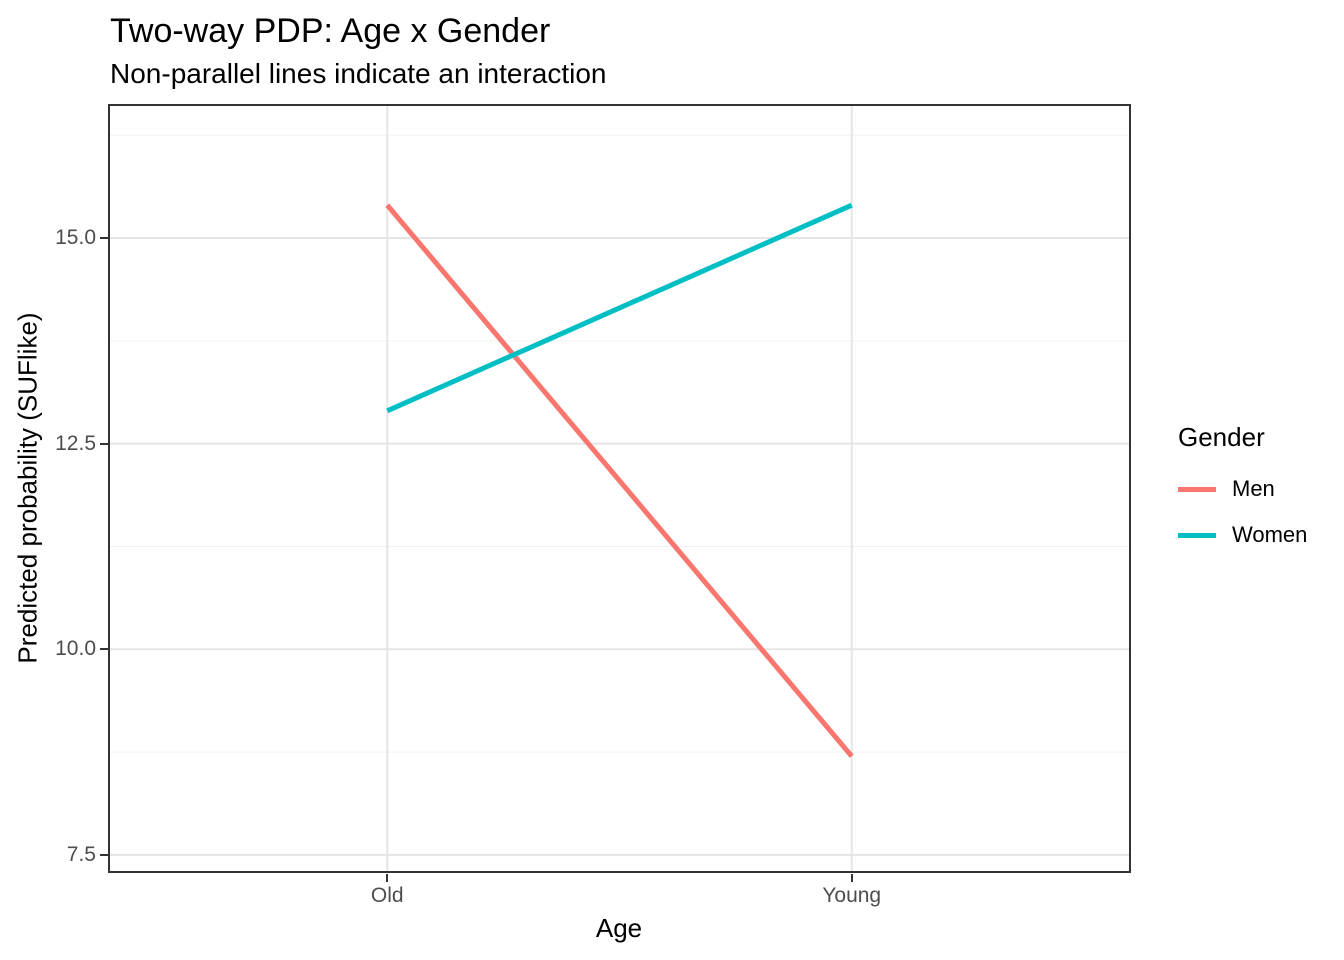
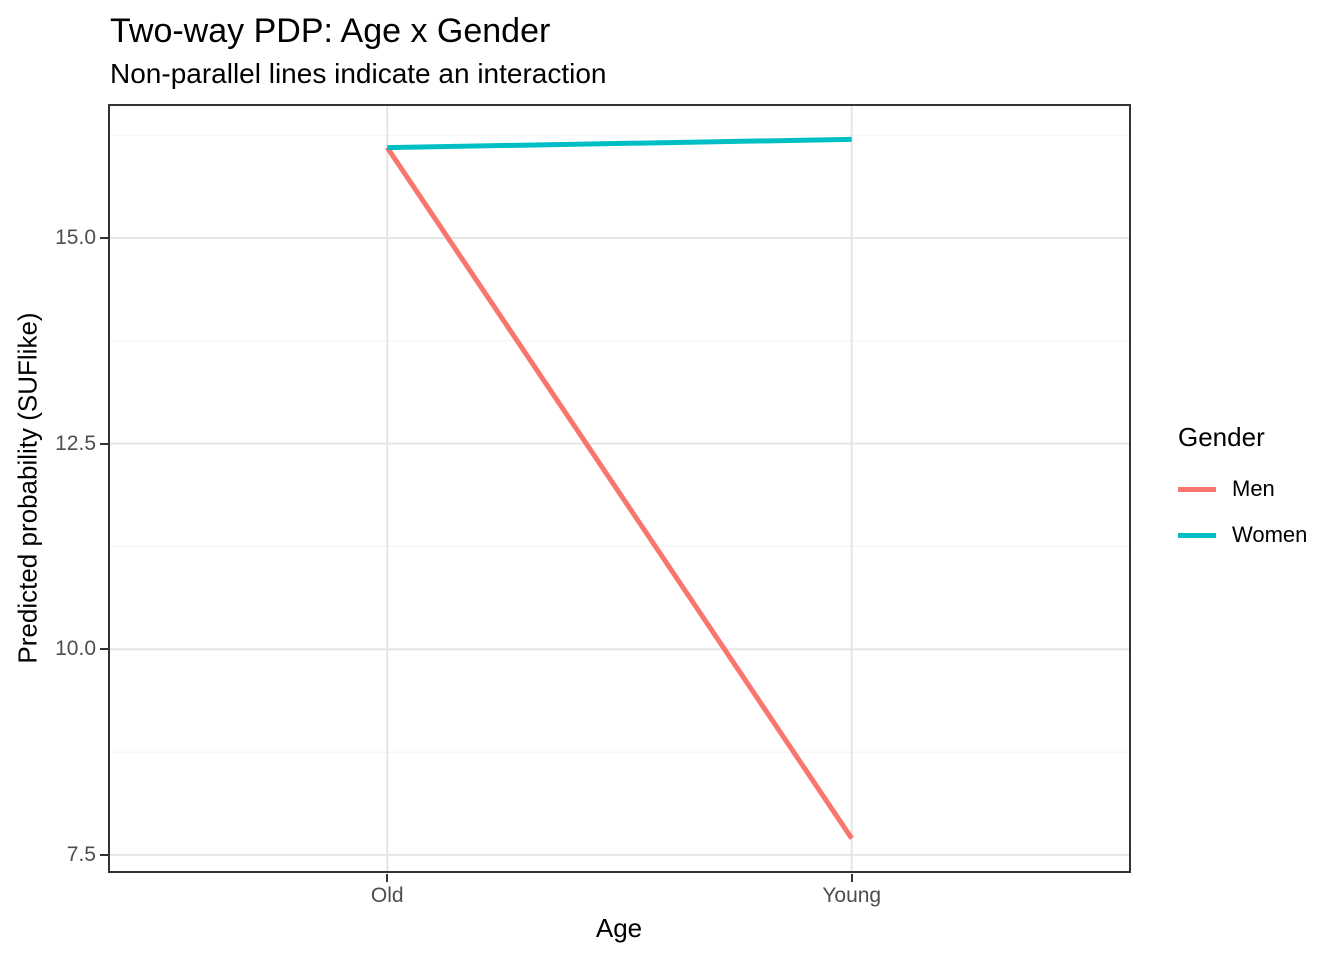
Men/Old: 15.4 -> 16.1
Women/Old: 12.9 -> 16.1
Men/Young: 8.7 -> 7.7
Women/Young: 15.4 -> 16.2
